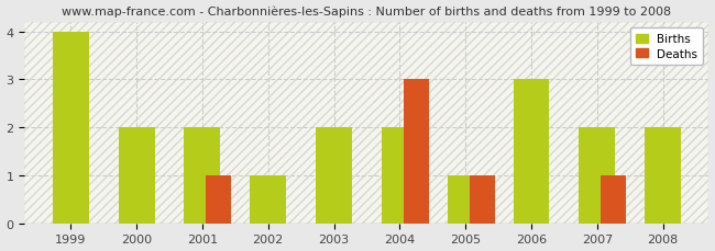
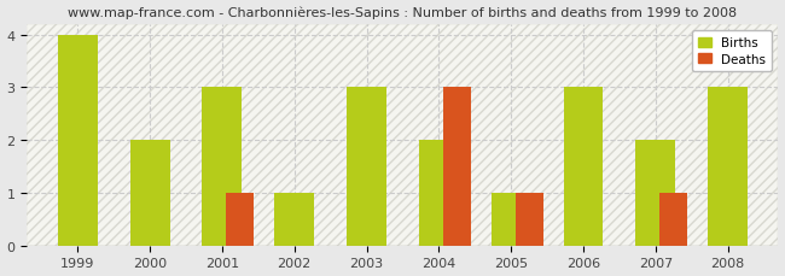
Births/2001: 2 -> 3
Births/2003: 2 -> 3
Births/2008: 2 -> 3
